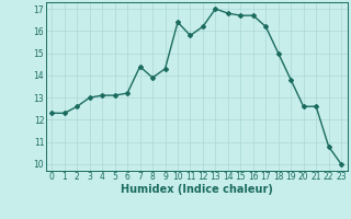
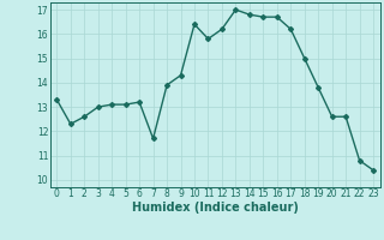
0: 12.3 -> 13.3
7: 14.4 -> 11.7
23: 10.0 -> 10.4
